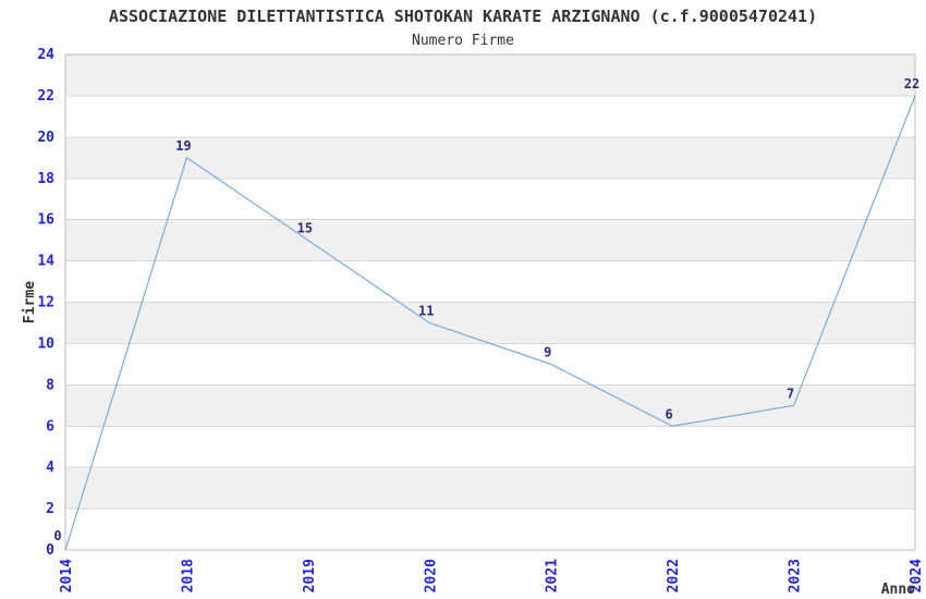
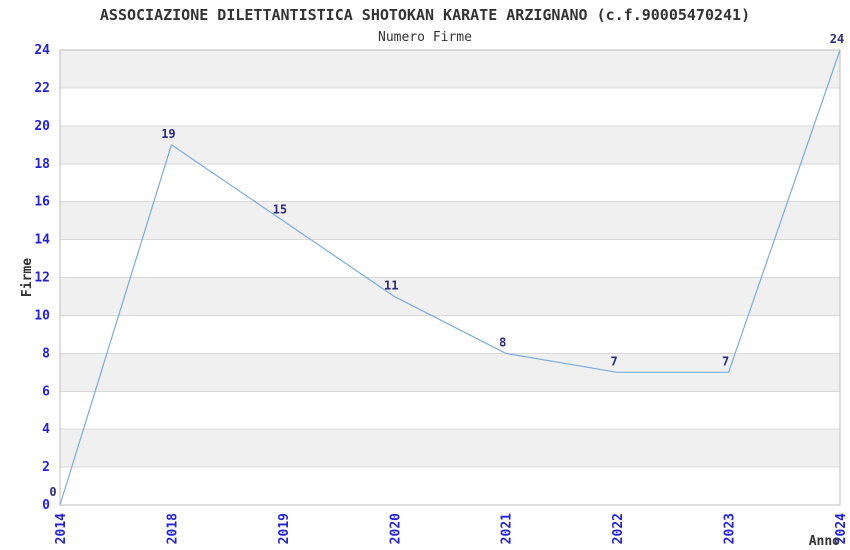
2021: 9 -> 8
2022: 6 -> 7
2024: 22 -> 24
